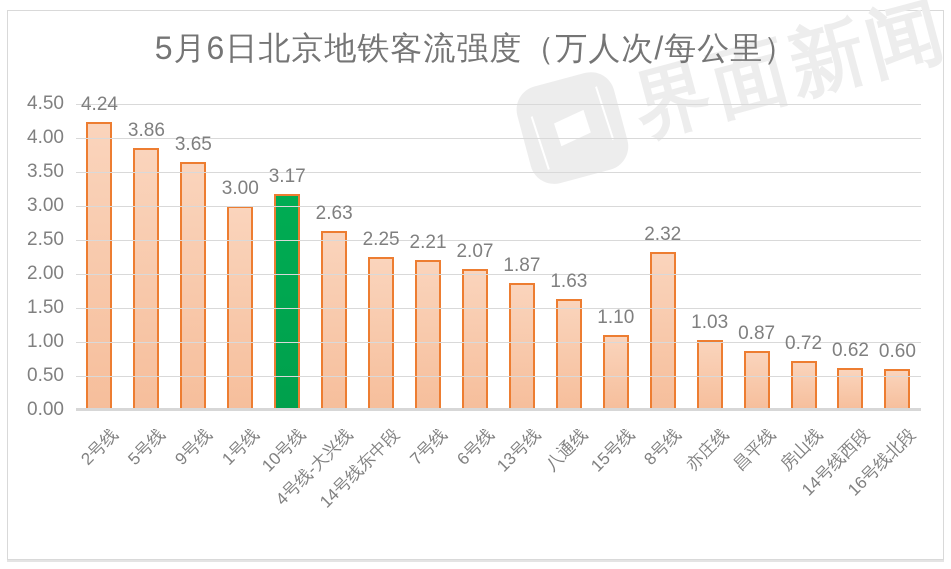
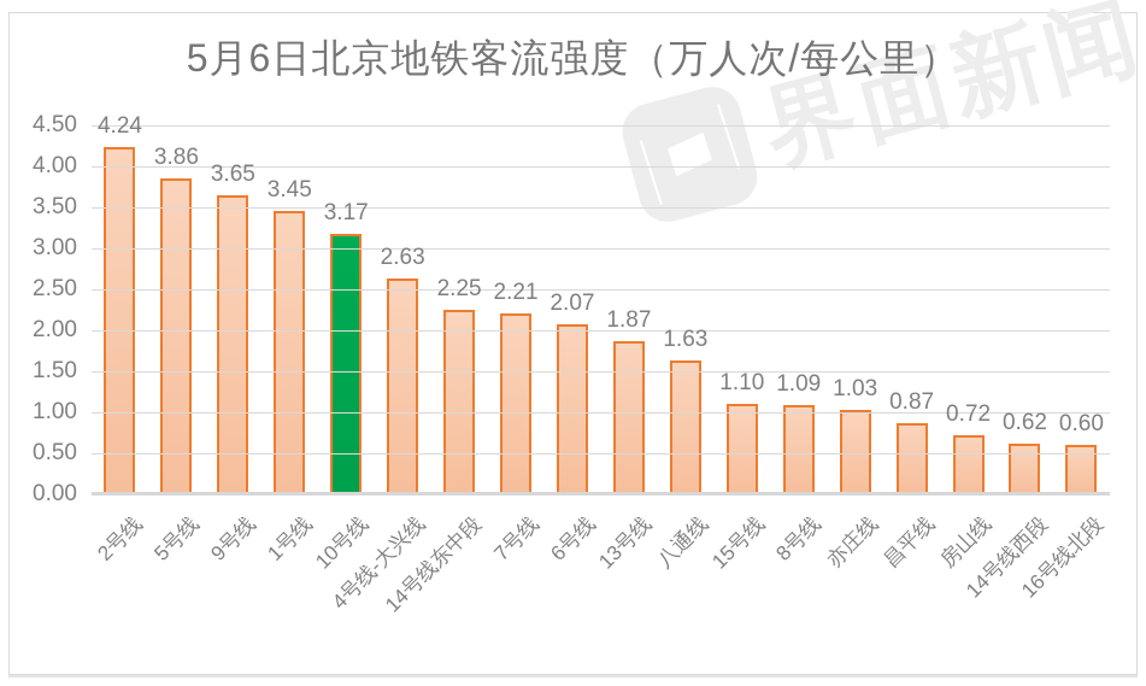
1号线: 3.00 -> 3.45
8号线: 2.32 -> 1.09
